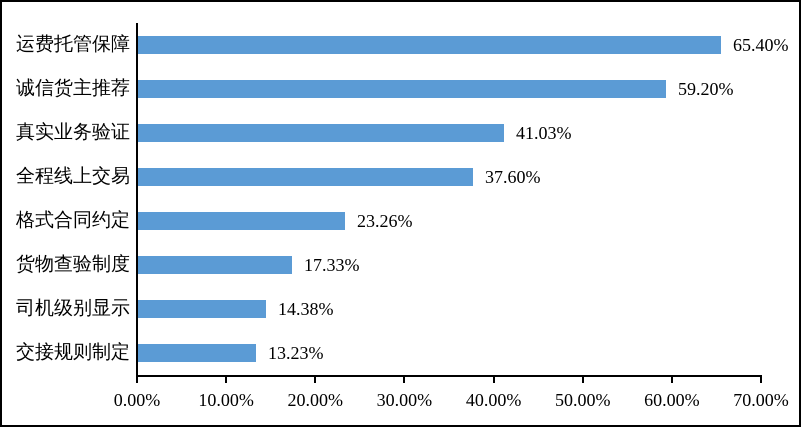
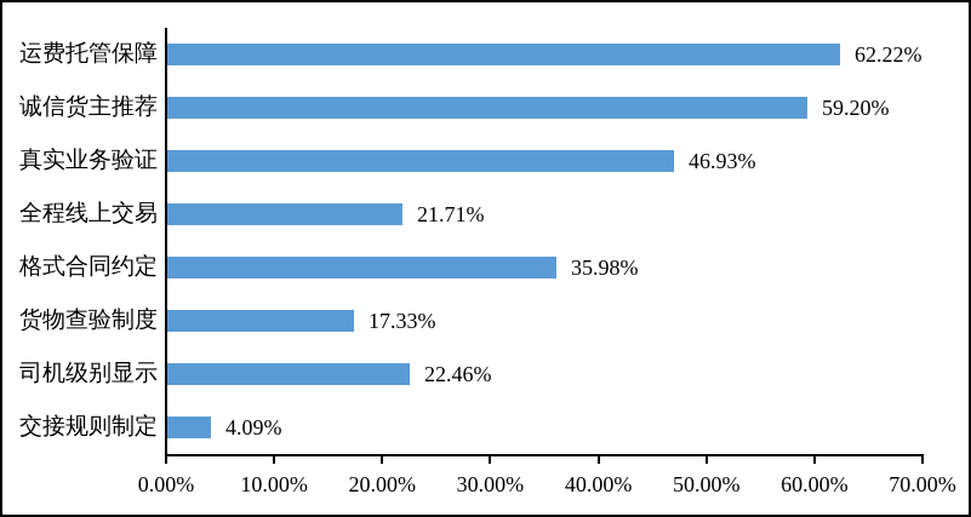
运费托管保障: 65.40% -> 62.22%
真实业务验证: 41.03% -> 46.93%
全程线上交易: 37.60% -> 21.71%
格式合同约定: 23.26% -> 35.98%
司机级别显示: 14.38% -> 22.46%
交接规则制定: 13.23% -> 4.09%
